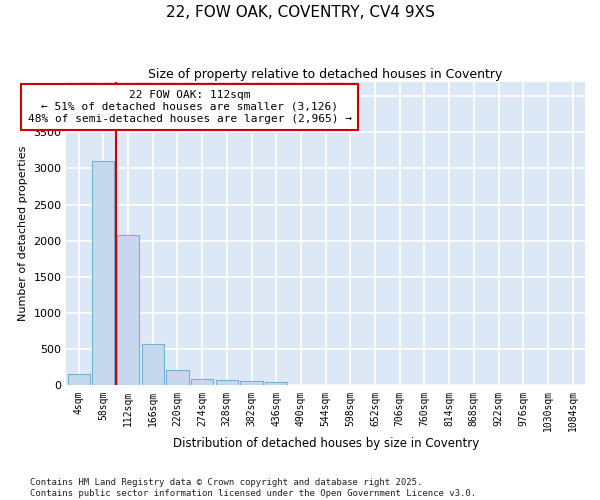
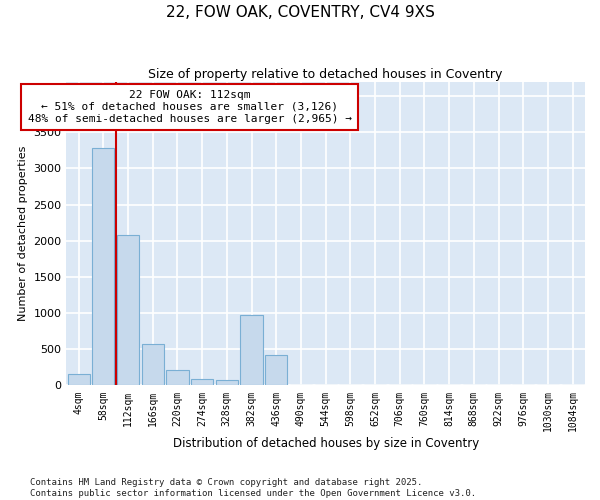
58sqm: 3100 -> 3280
382sqm: 60 -> 980
436sqm: 40 -> 420
